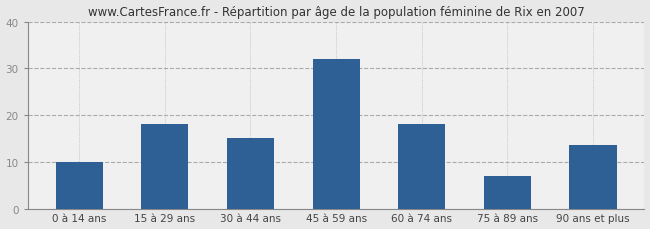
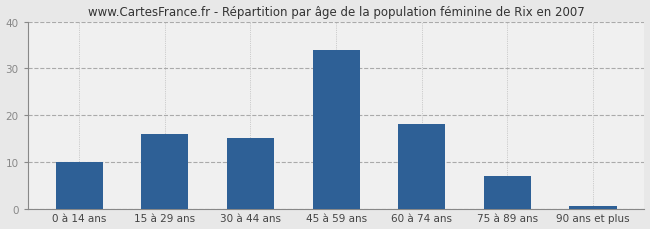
15 à 29 ans: 18.0 -> 16.0
45 à 59 ans: 32.0 -> 34.0
90 ans et plus: 13.5 -> 0.5
